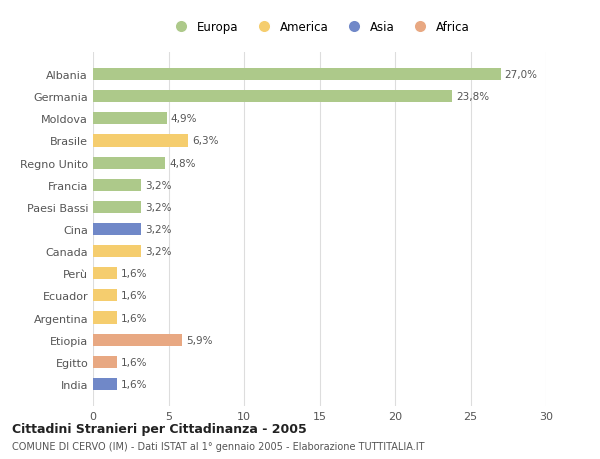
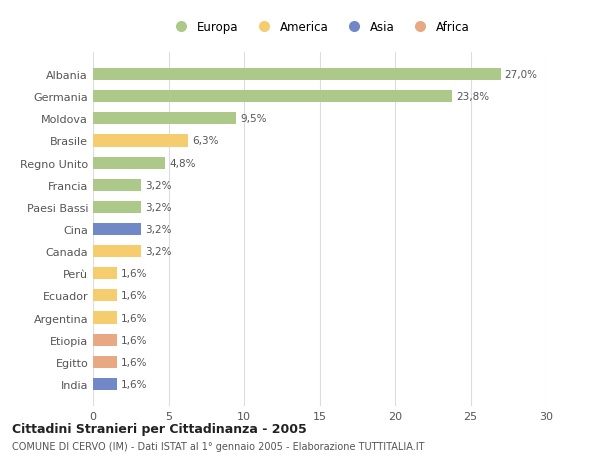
Moldova: 4,9% -> 9,5%
Etiopia: 5,9% -> 1,6%
